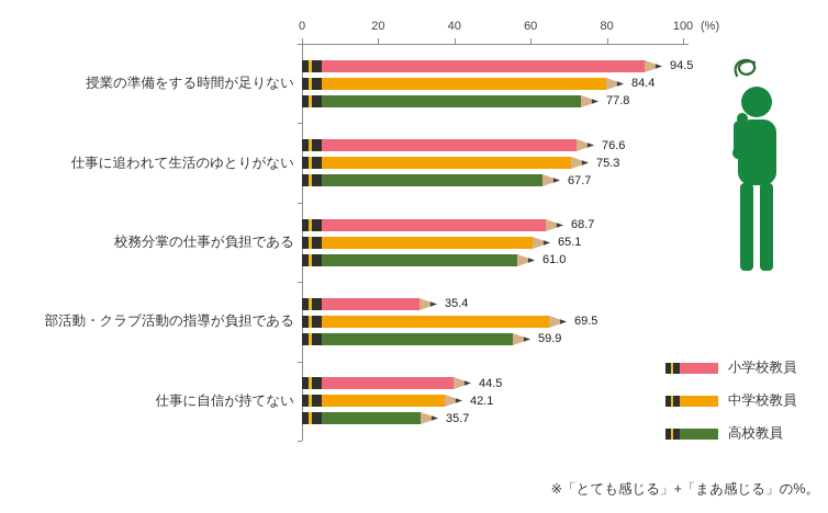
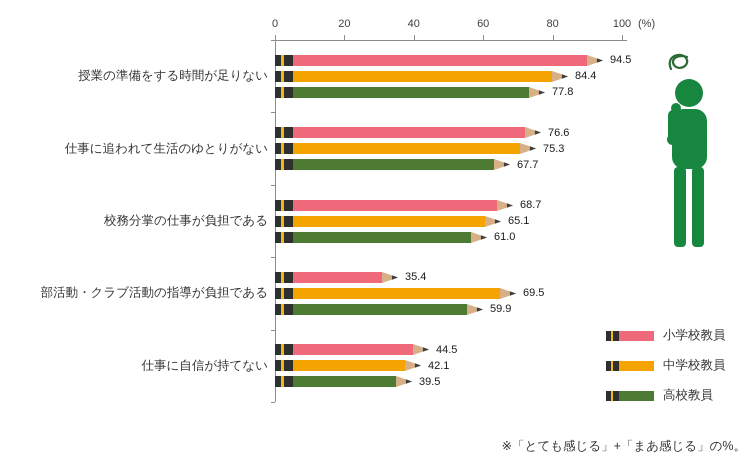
高校教員/仕事に自信が持てない: 35.7 -> 39.5
